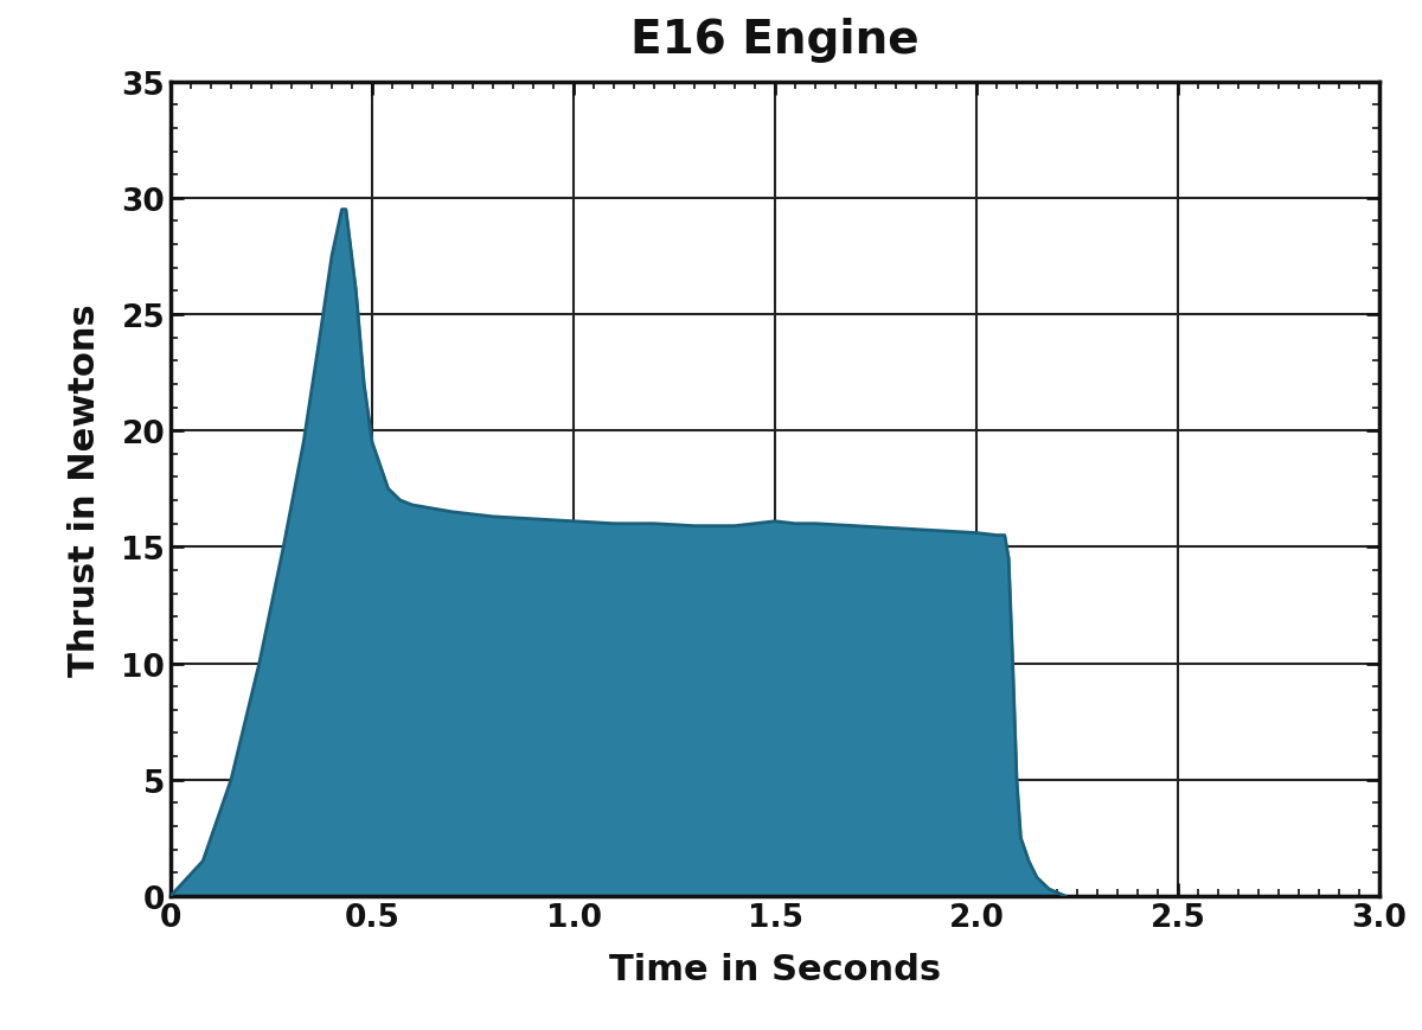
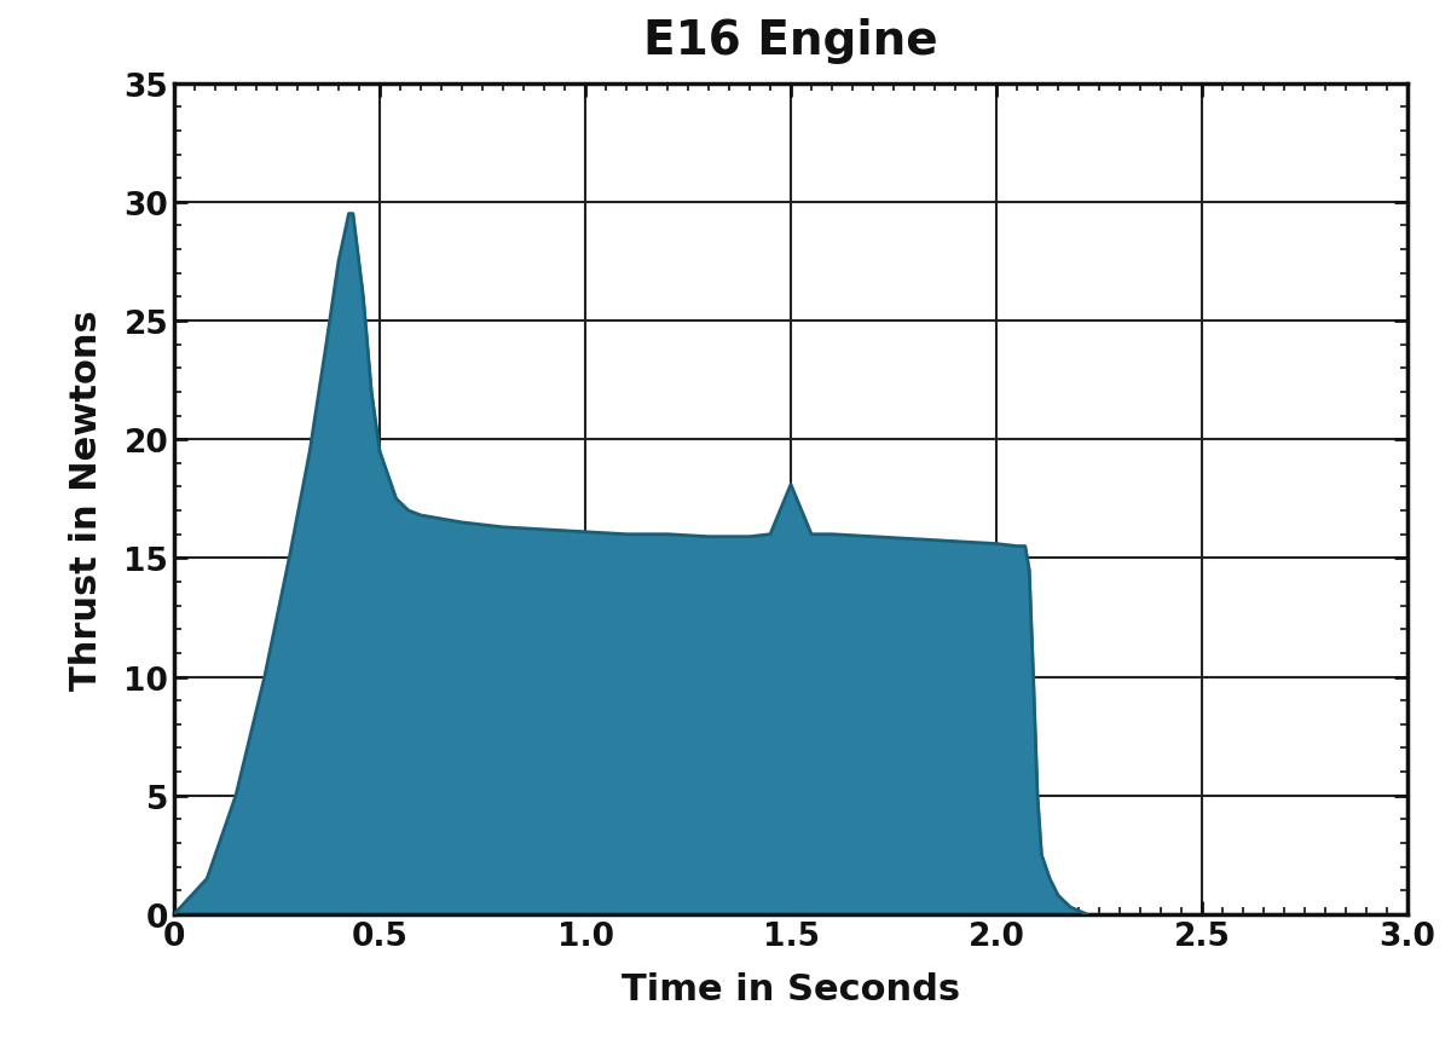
1.5: 16.1 -> 18.1
